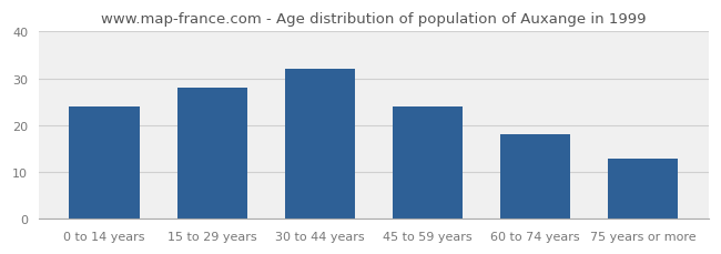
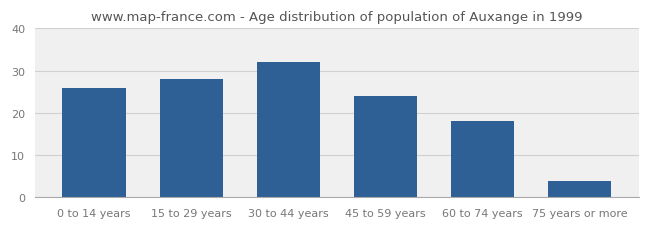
0 to 14 years: 24 -> 26
75 years or more: 13 -> 4
